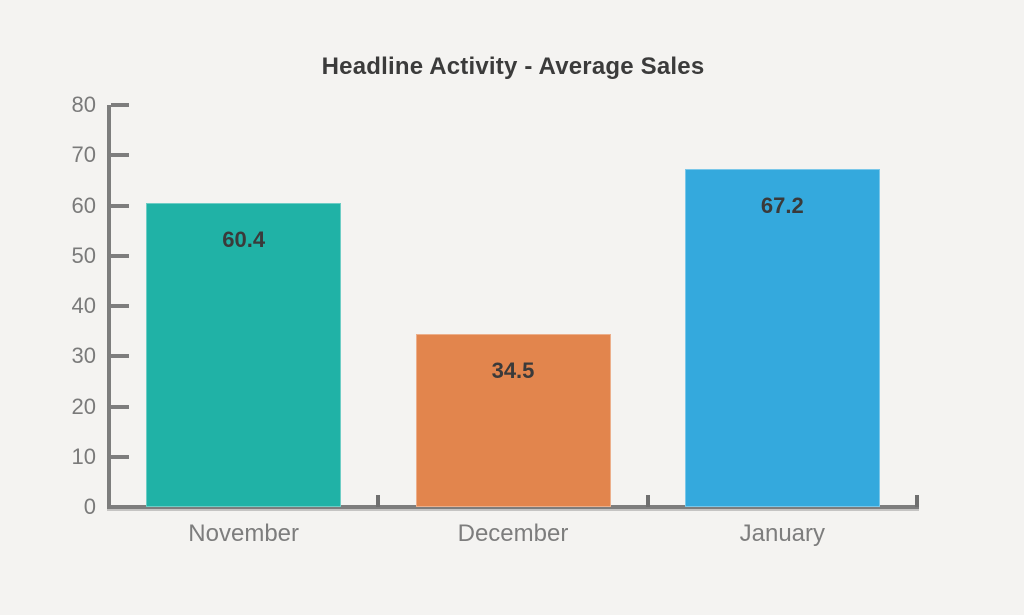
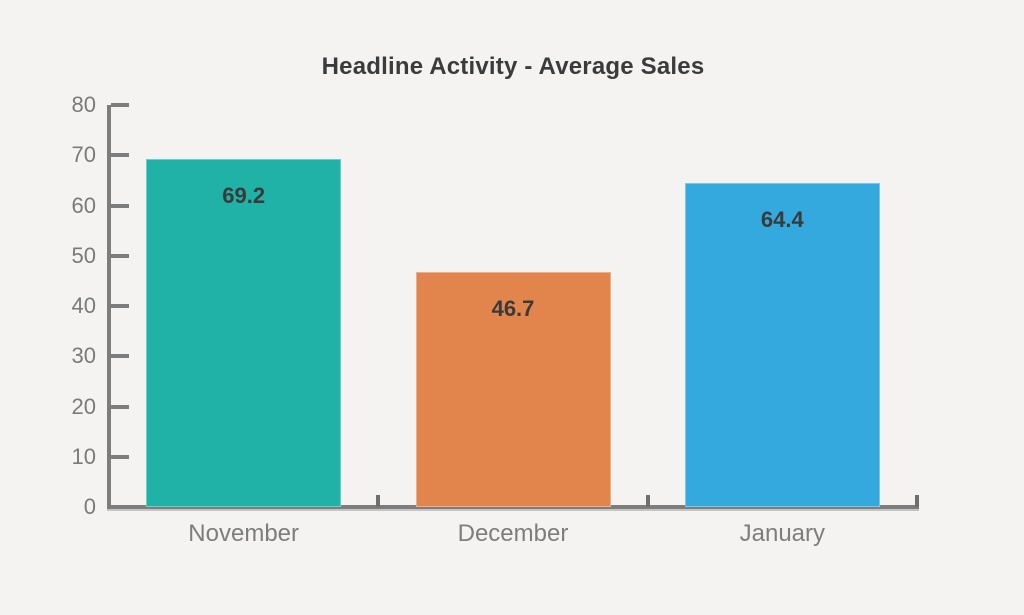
November: 60.4 -> 69.2
December: 34.5 -> 46.7
January: 67.2 -> 64.4
